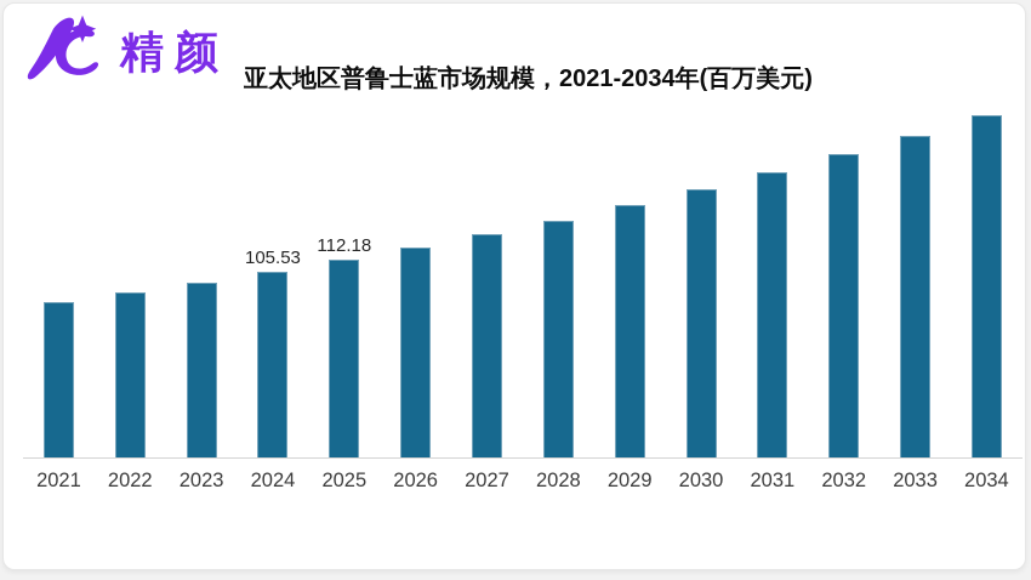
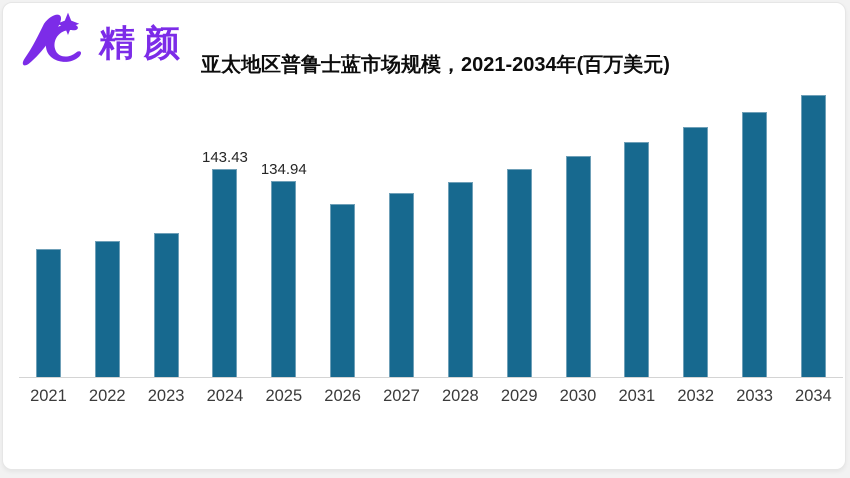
2024: 105.53 -> 143.43
2025: 112.18 -> 134.94
